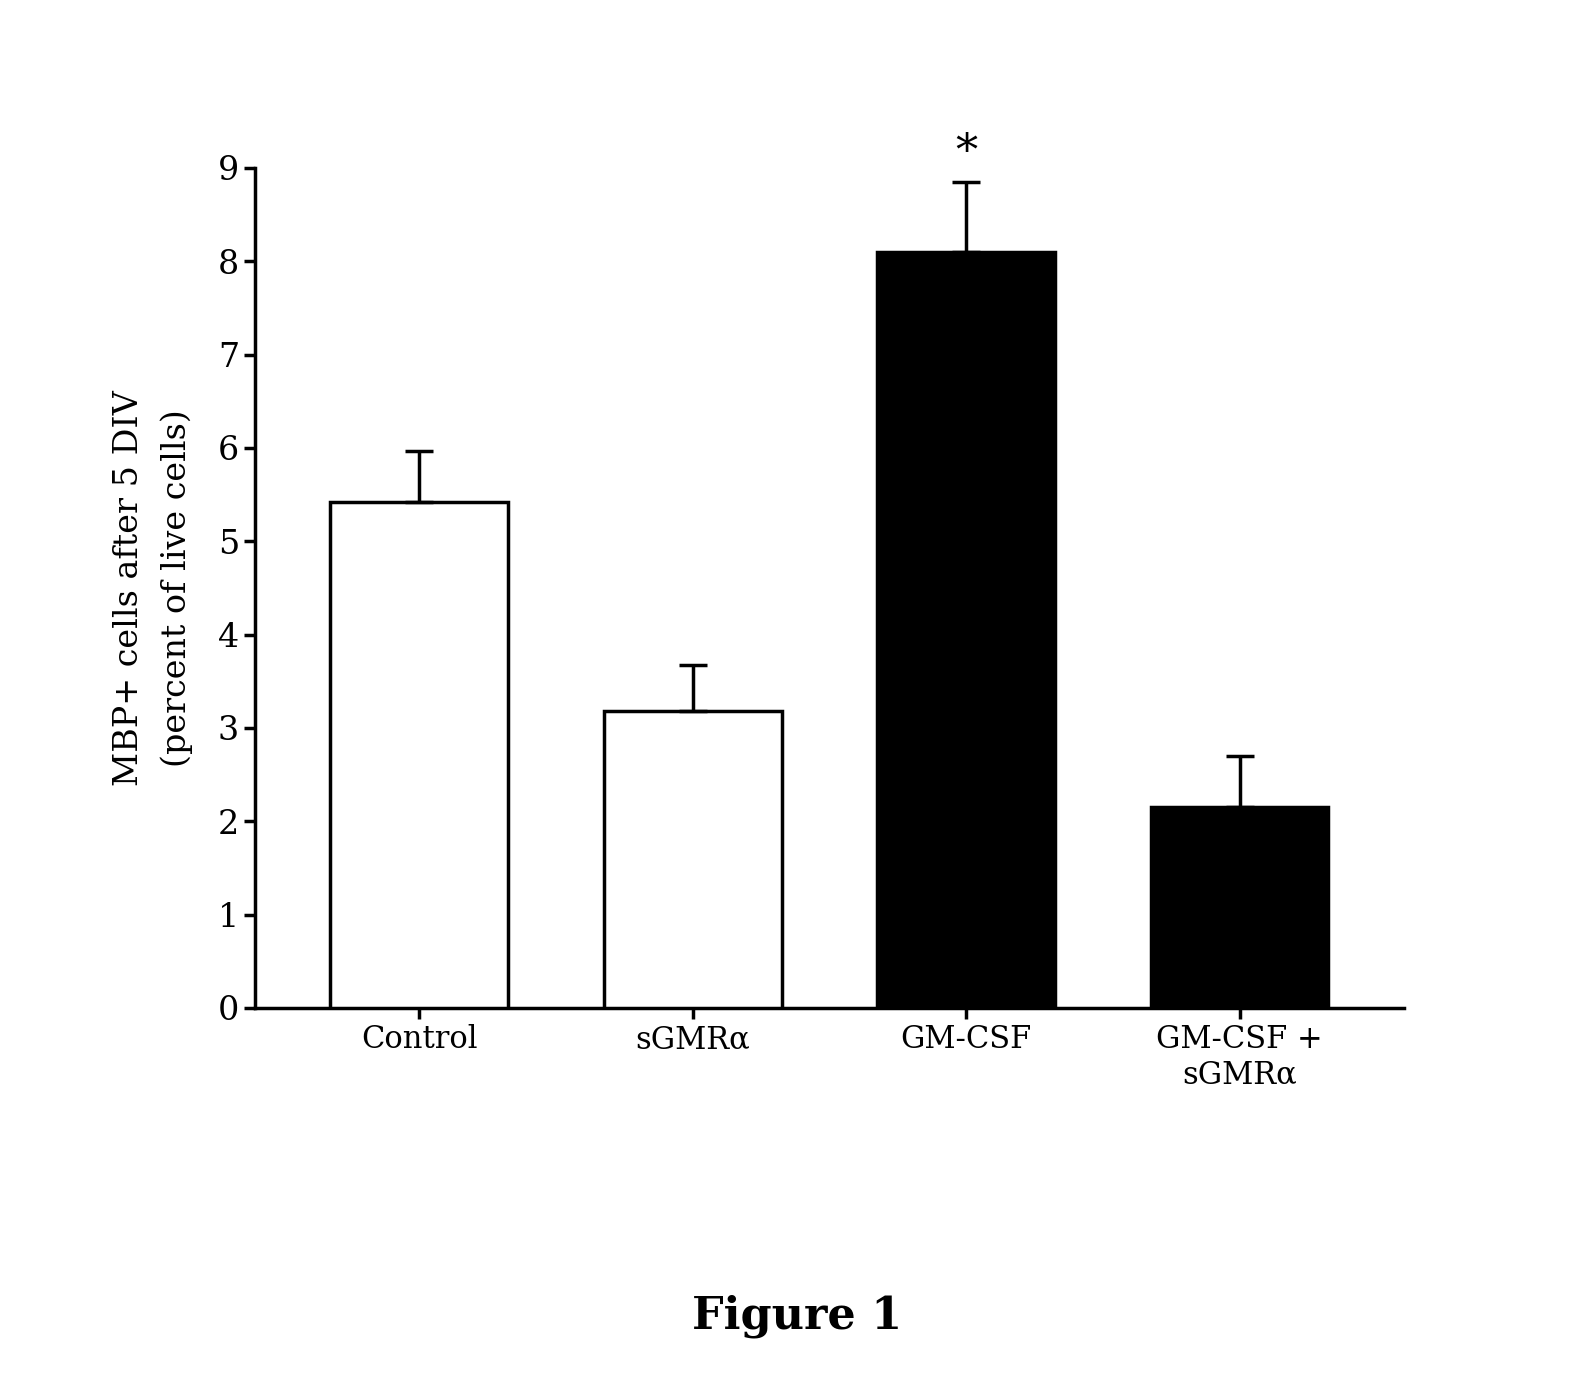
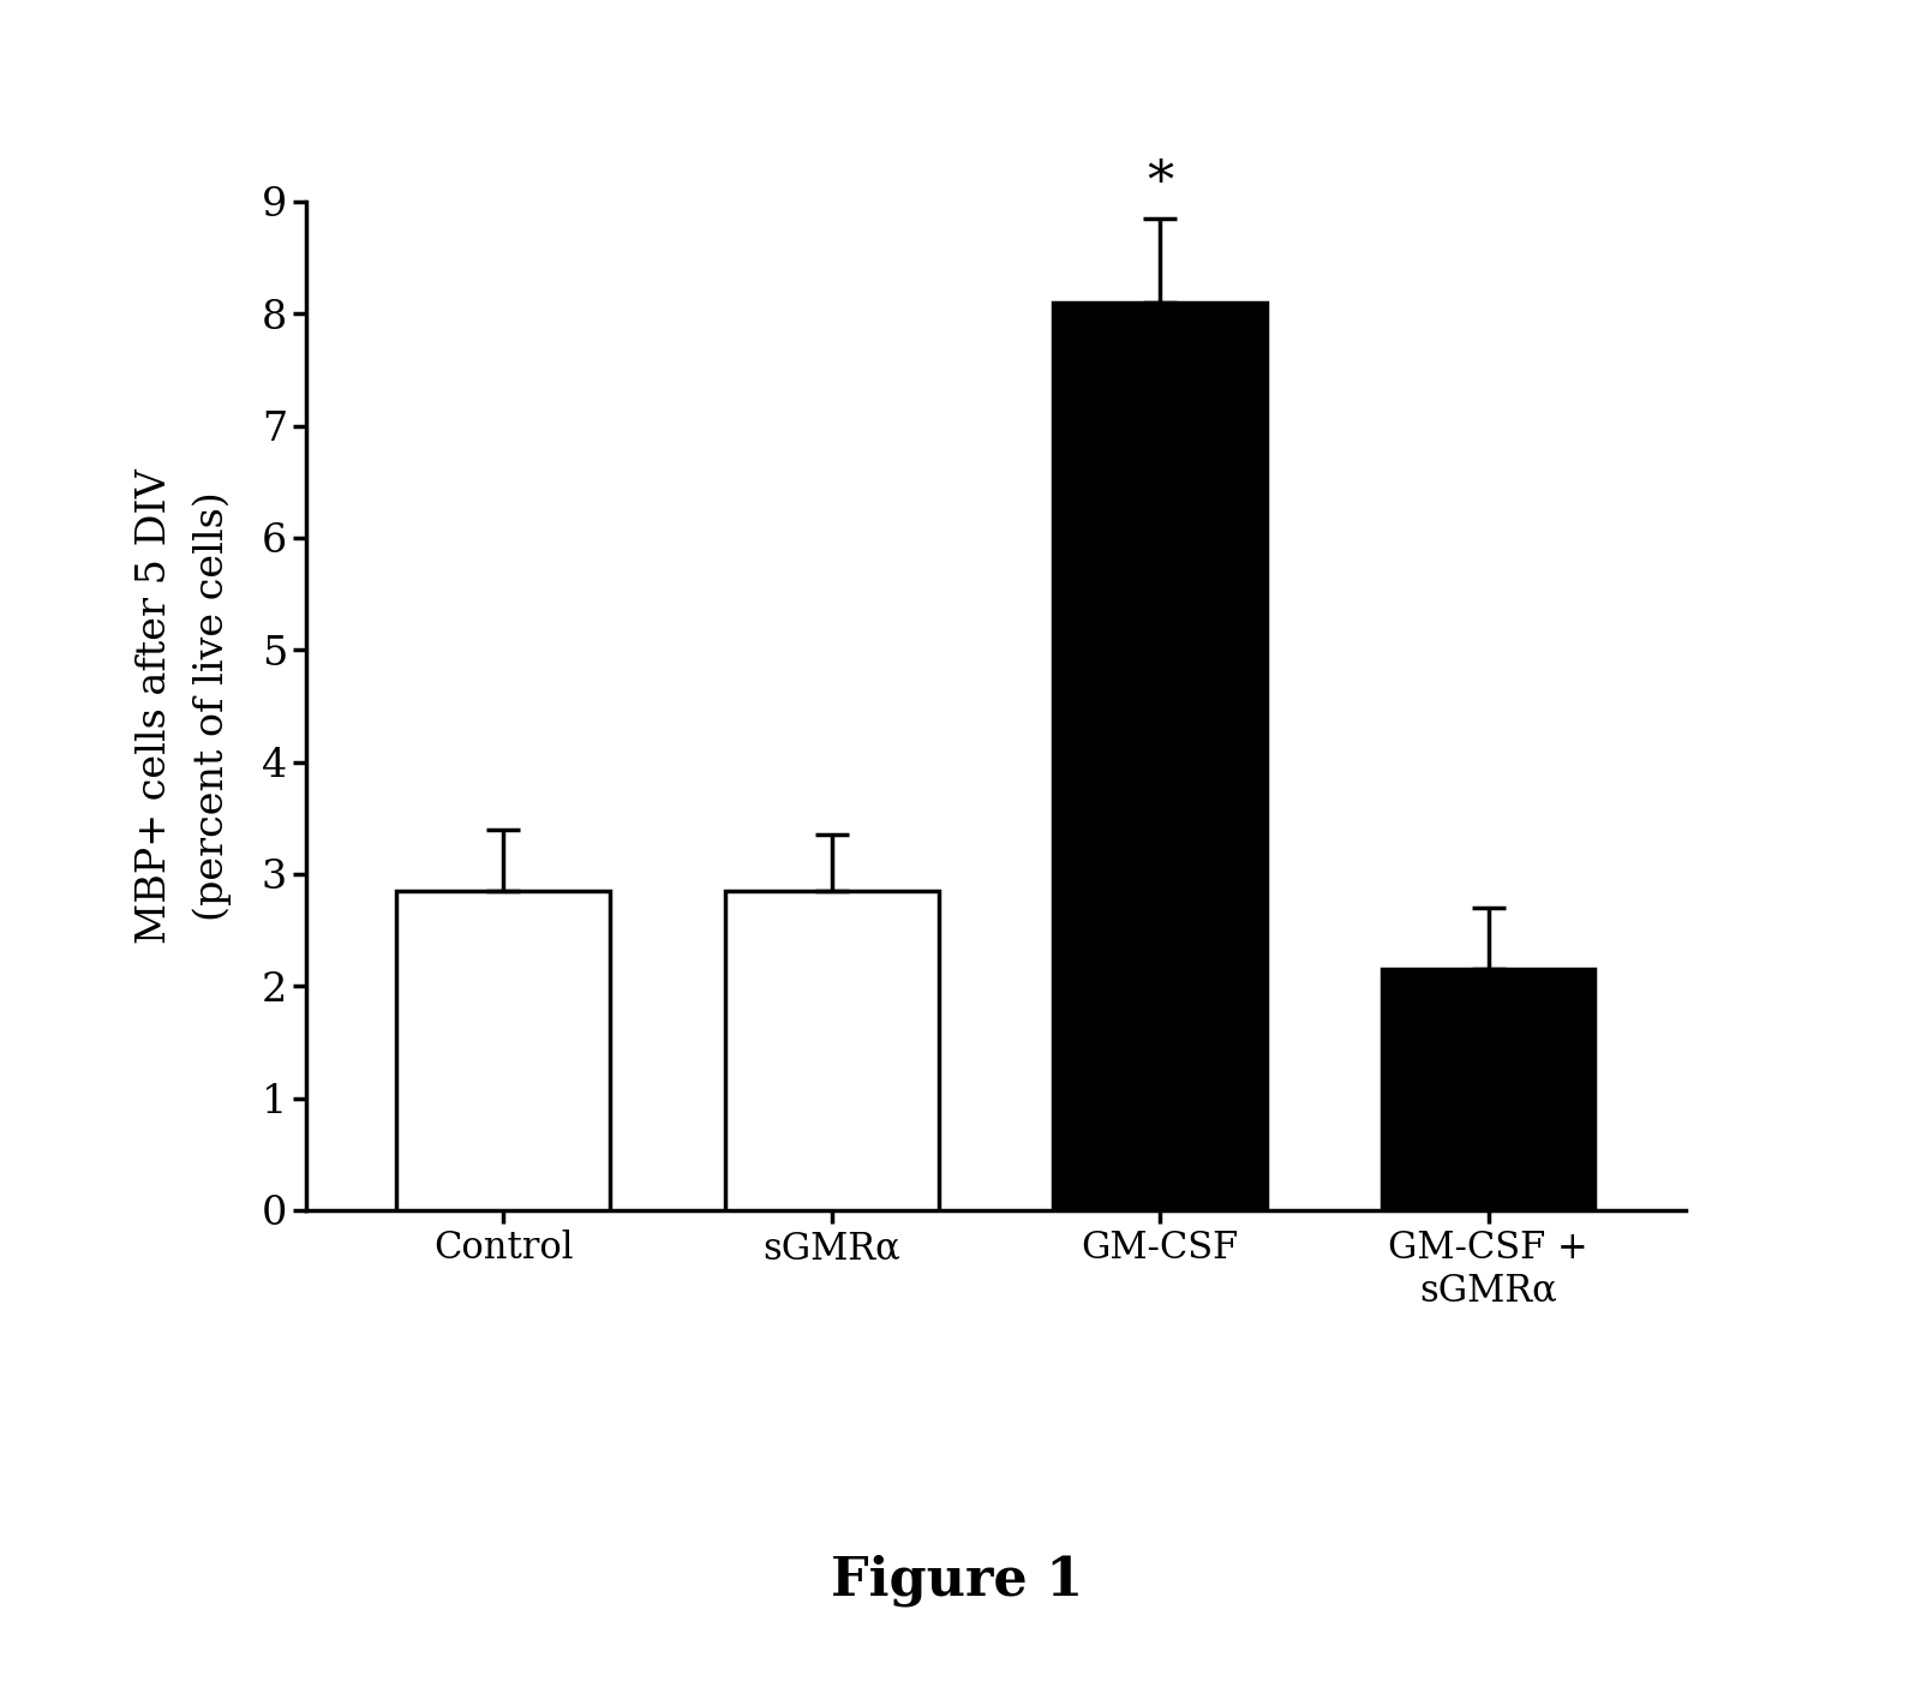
Control: 5.42 -> 2.85
sGMRα: 3.18 -> 2.85
